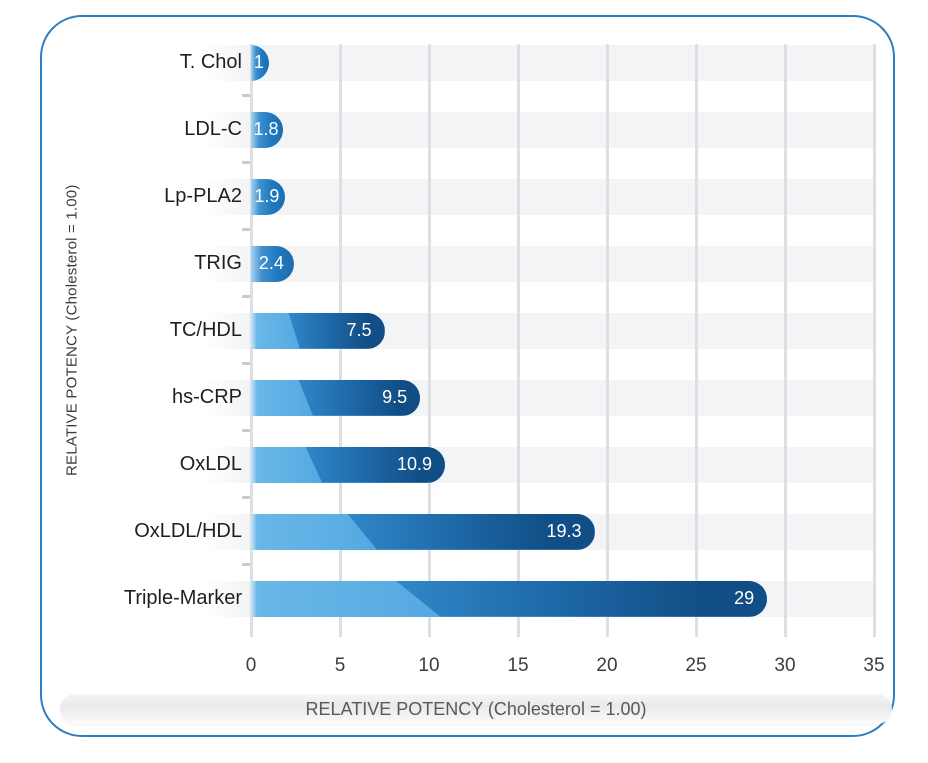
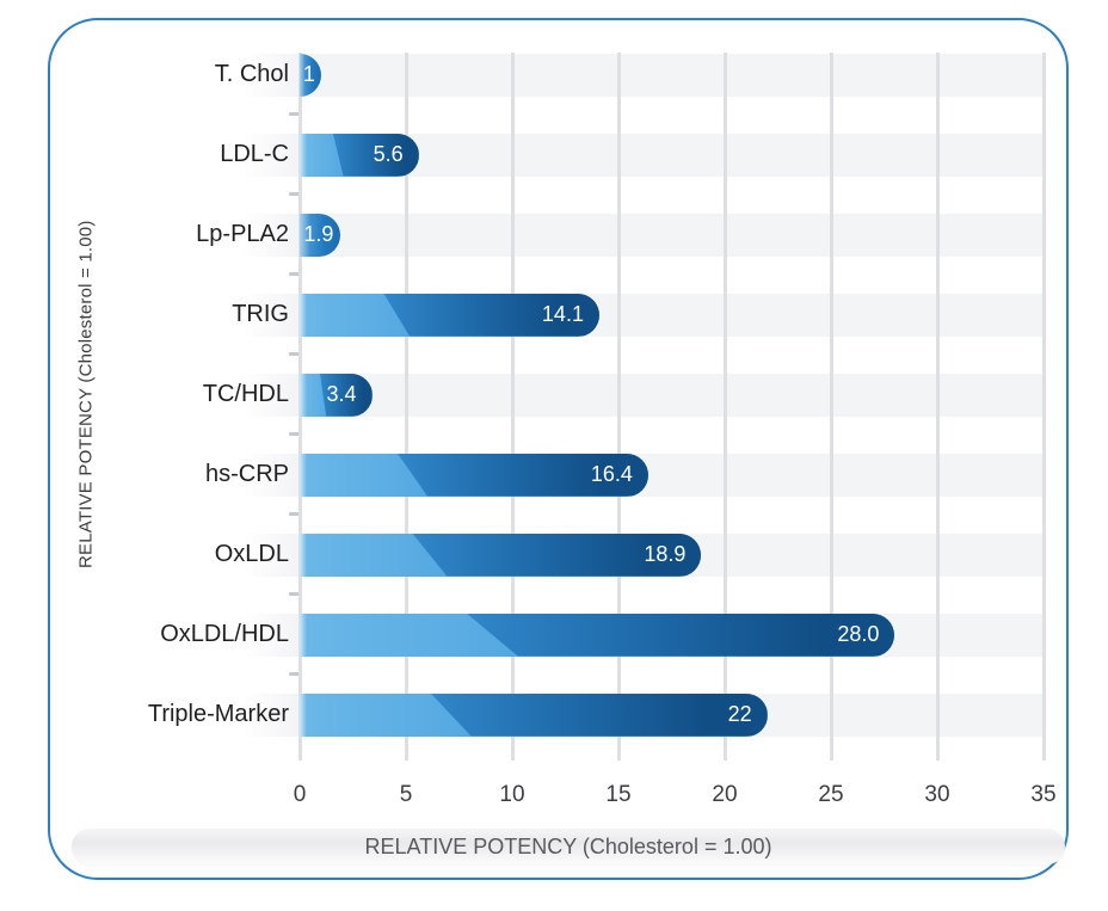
LDL-C: 1.8 -> 5.6
TRIG: 2.4 -> 14.1
TC/HDL: 7.5 -> 3.4
hs-CRP: 9.5 -> 16.4
OxLDL: 10.9 -> 18.9
OxLDL/HDL: 19.3 -> 28.0
Triple-Marker: 29 -> 22
